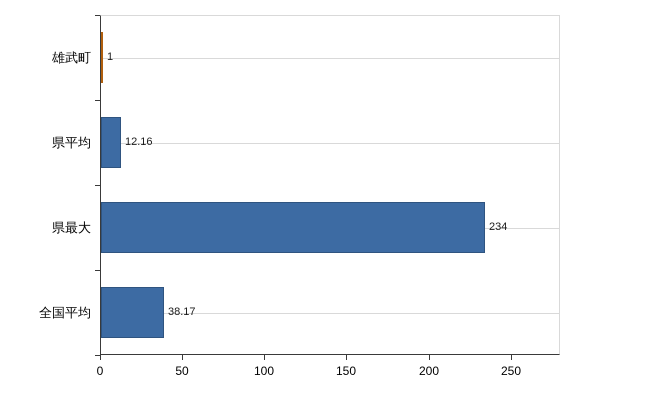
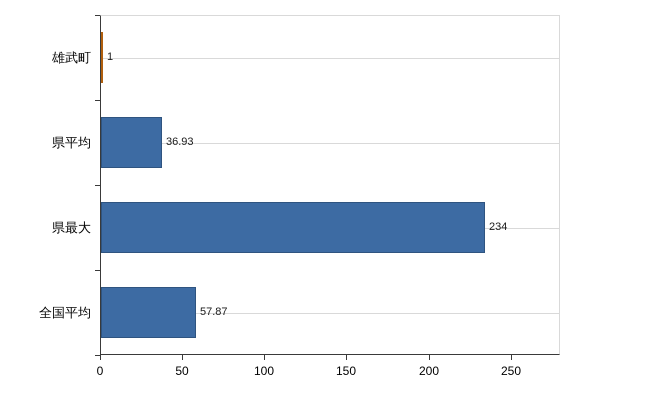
県平均: 12.16 -> 36.93
全国平均: 38.17 -> 57.87
